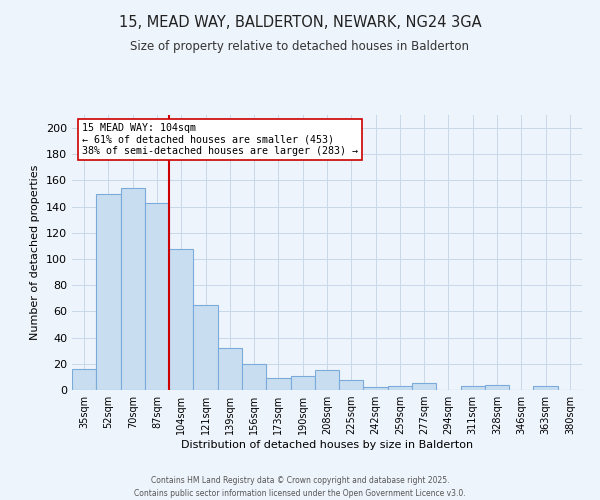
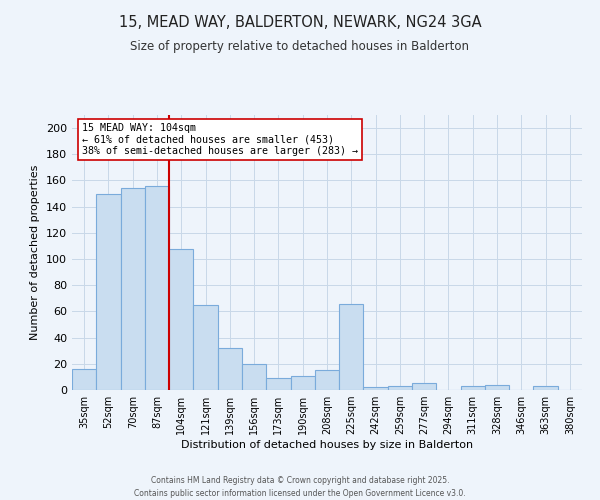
87sqm: 143 -> 156
225sqm: 8 -> 66
